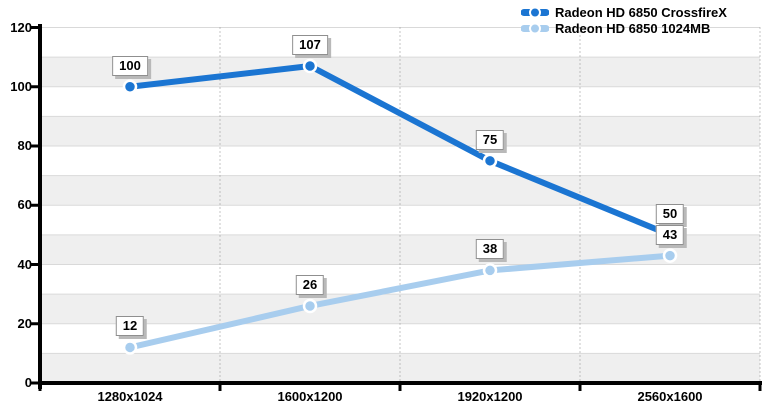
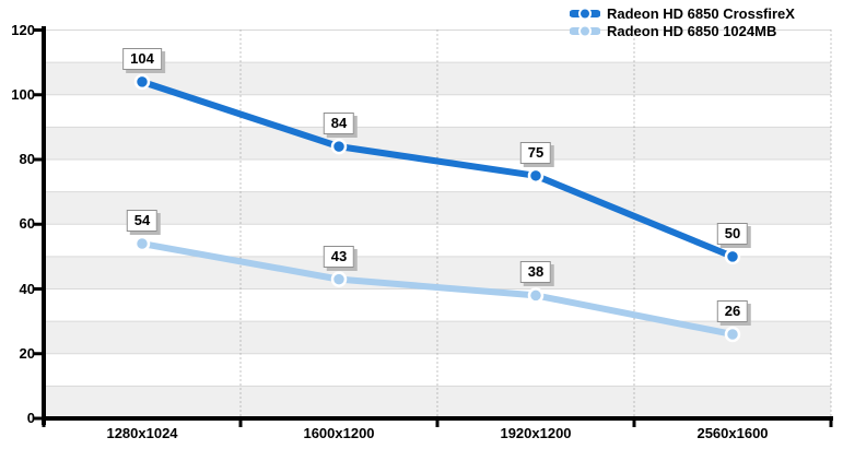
Radeon HD 6850 CrossfireX/1280x1024: 100 -> 104
Radeon HD 6850 1024MB/1280x1024: 12 -> 54
Radeon HD 6850 CrossfireX/1600x1200: 107 -> 84
Radeon HD 6850 1024MB/1600x1200: 26 -> 43
Radeon HD 6850 1024MB/2560x1600: 43 -> 26
